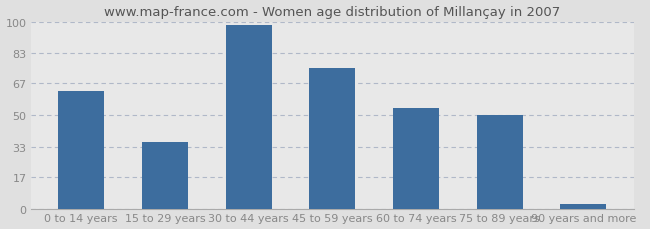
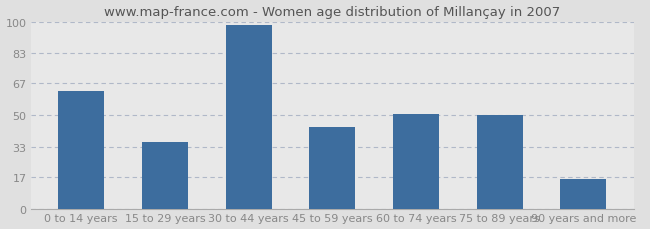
45 to 59 years: 75 -> 44
60 to 74 years: 54 -> 51
90 years and more: 3 -> 16
